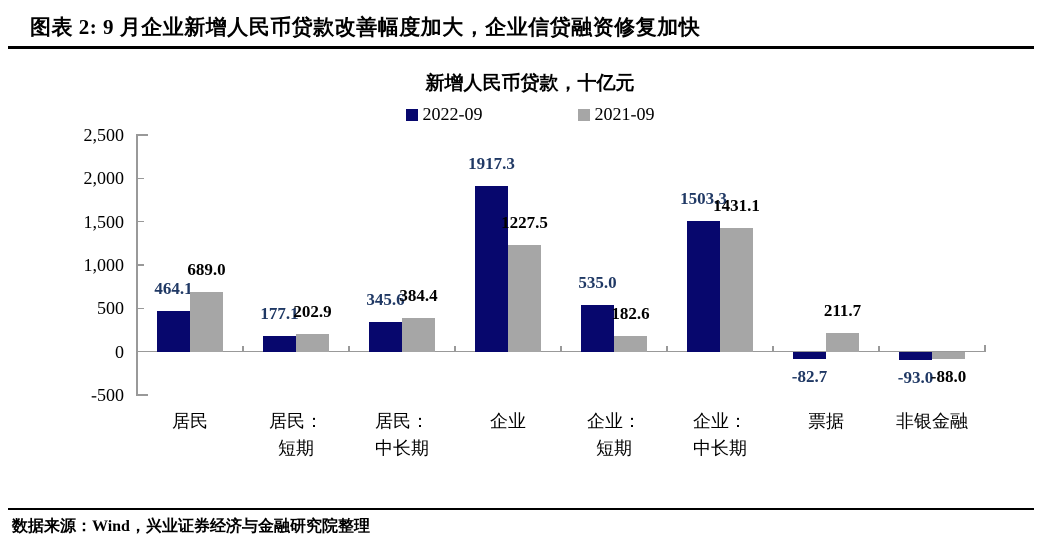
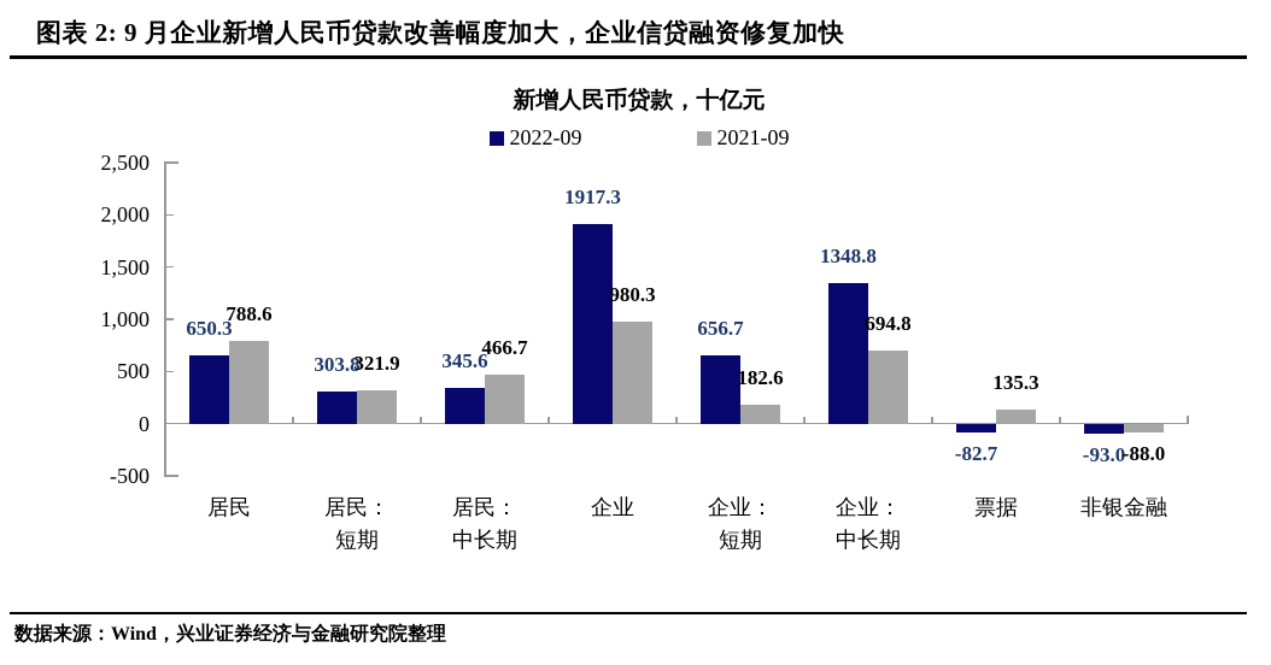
2022-09/居民: 464.1 -> 650.3
2021-09/居民: 689.0 -> 788.6
2022-09/居民：短期: 177.1 -> 303.8
2021-09/居民：短期: 202.9 -> 321.9
2021-09/居民：中长期: 384.4 -> 466.7
2021-09/企业: 1227.5 -> 980.3
2022-09/企业：短期: 535.0 -> 656.7
2022-09/企业：中长期: 1503.3 -> 1348.8
2021-09/企业：中长期: 1431.1 -> 694.8
2021-09/票据: 211.7 -> 135.3
